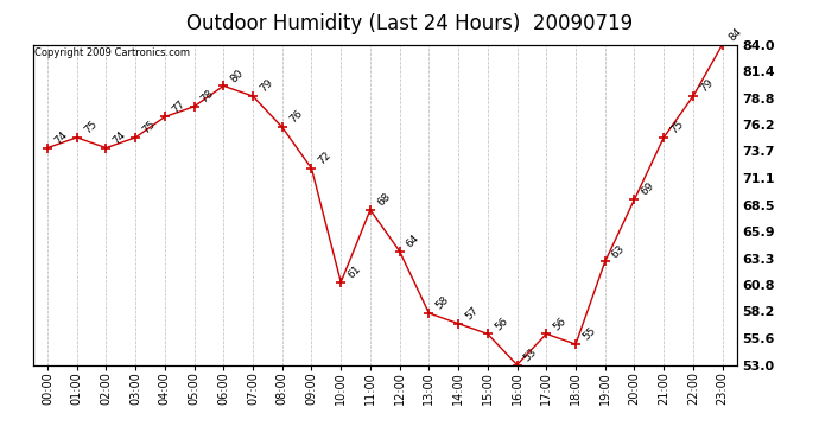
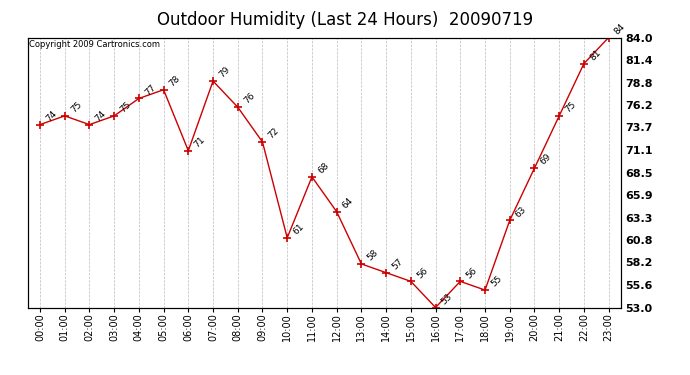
06:00: 80 -> 71
22:00: 79 -> 81
